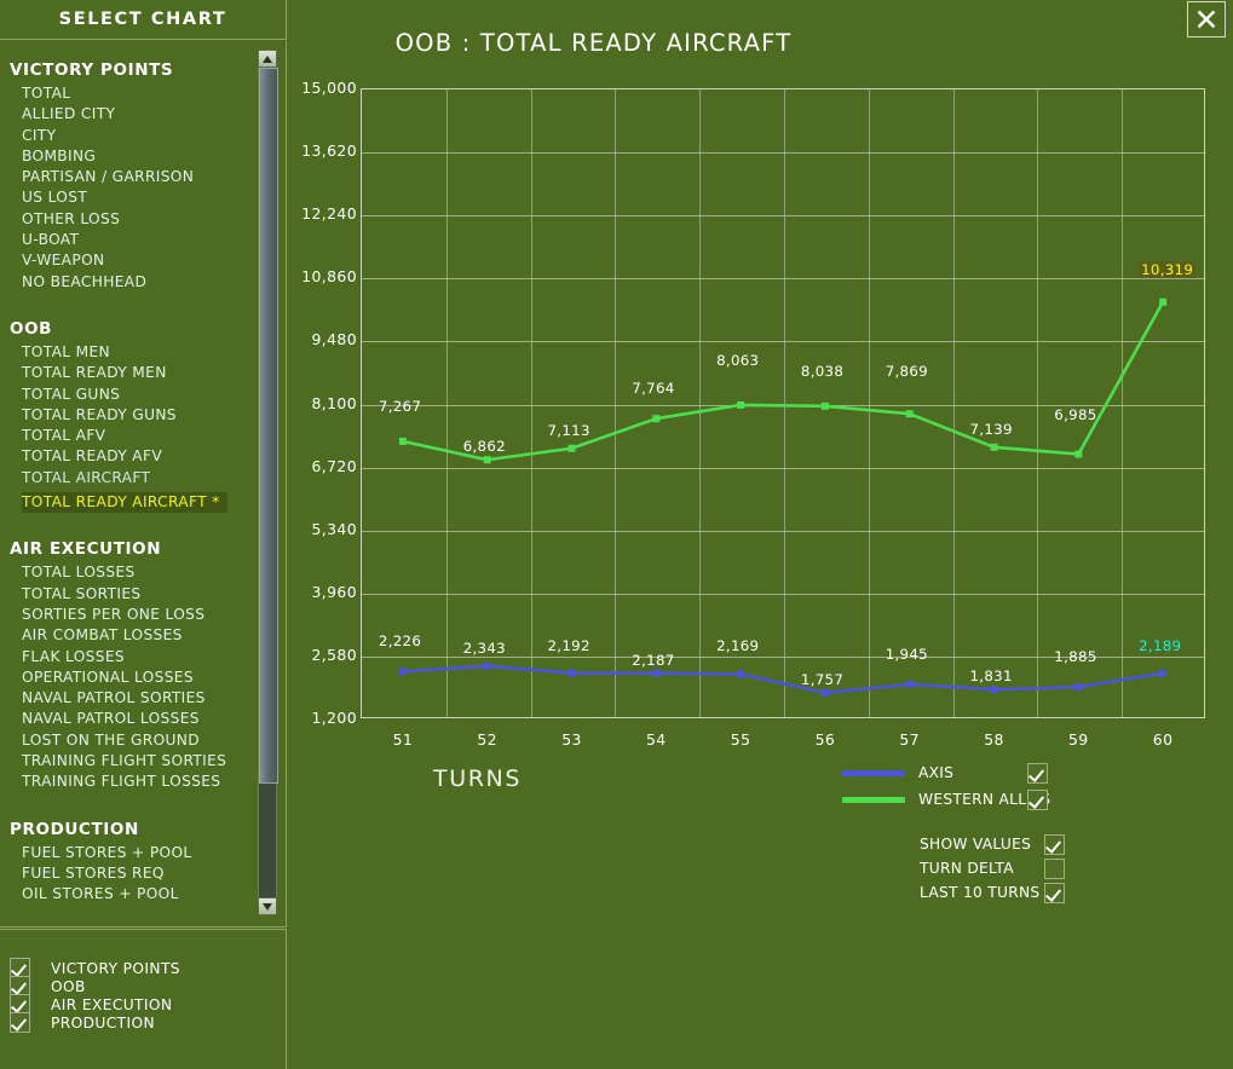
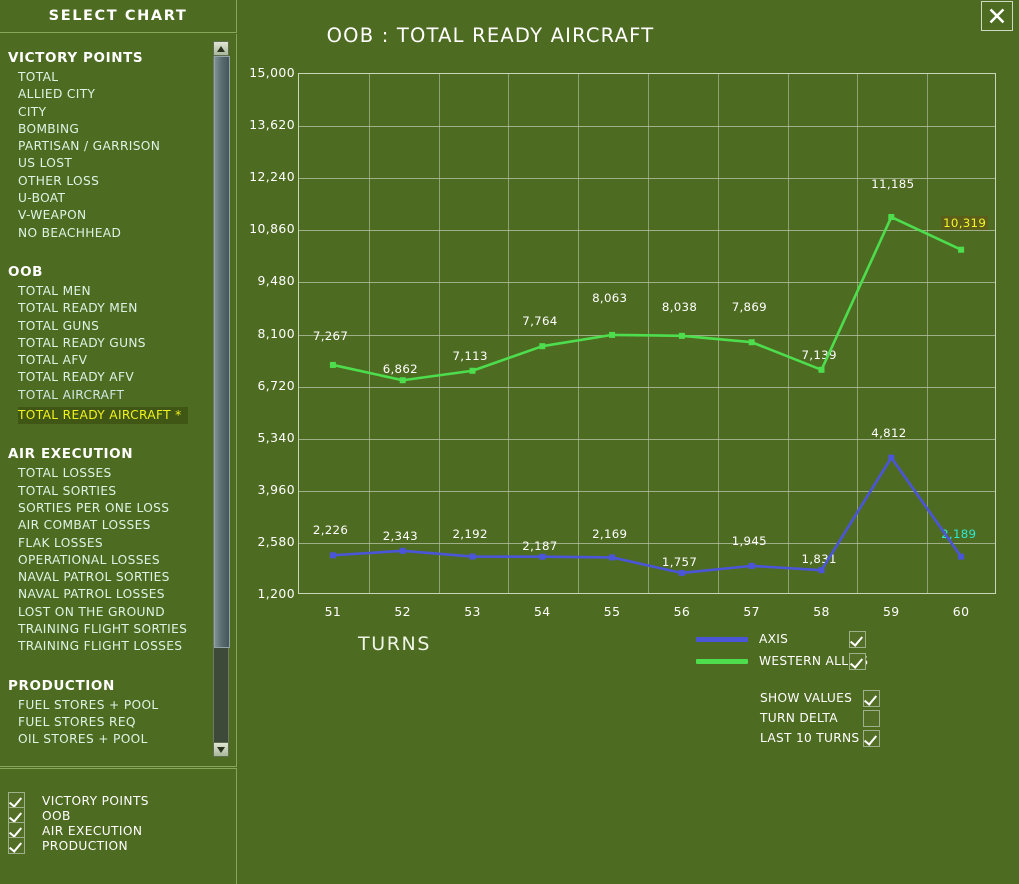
AXIS/59: 1,885 -> 4,812
WESTERN ALLIES/59: 6,985 -> 11,185
